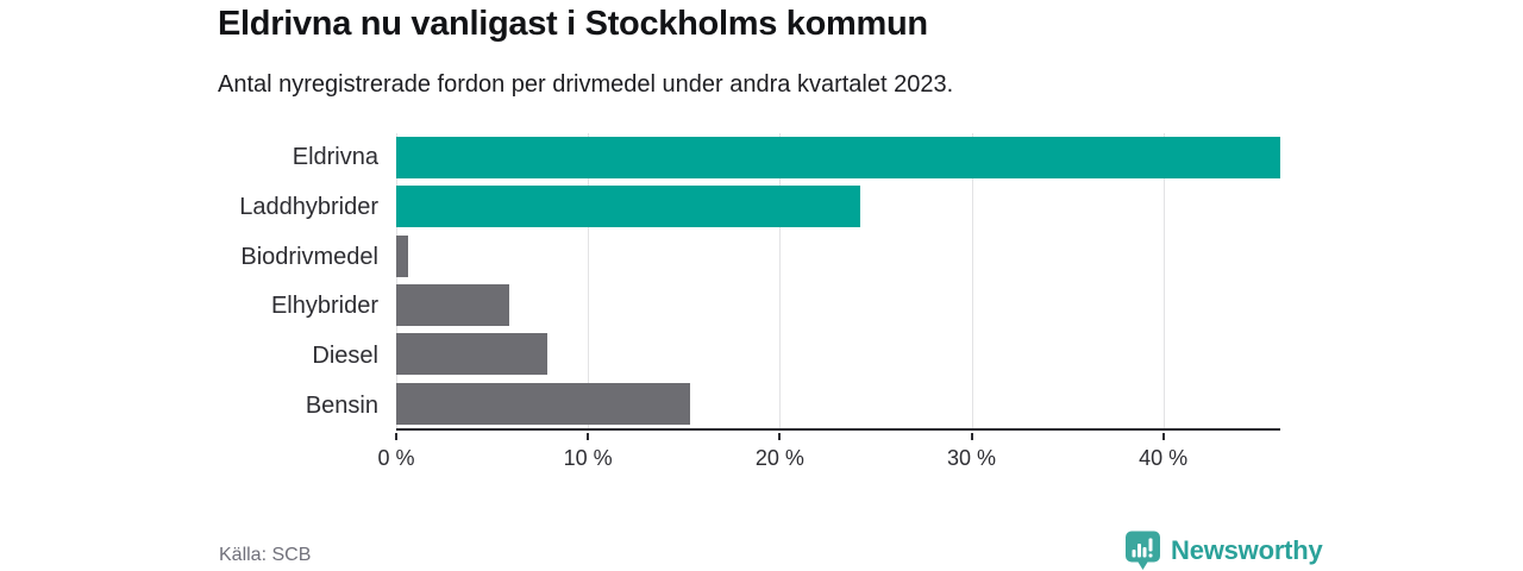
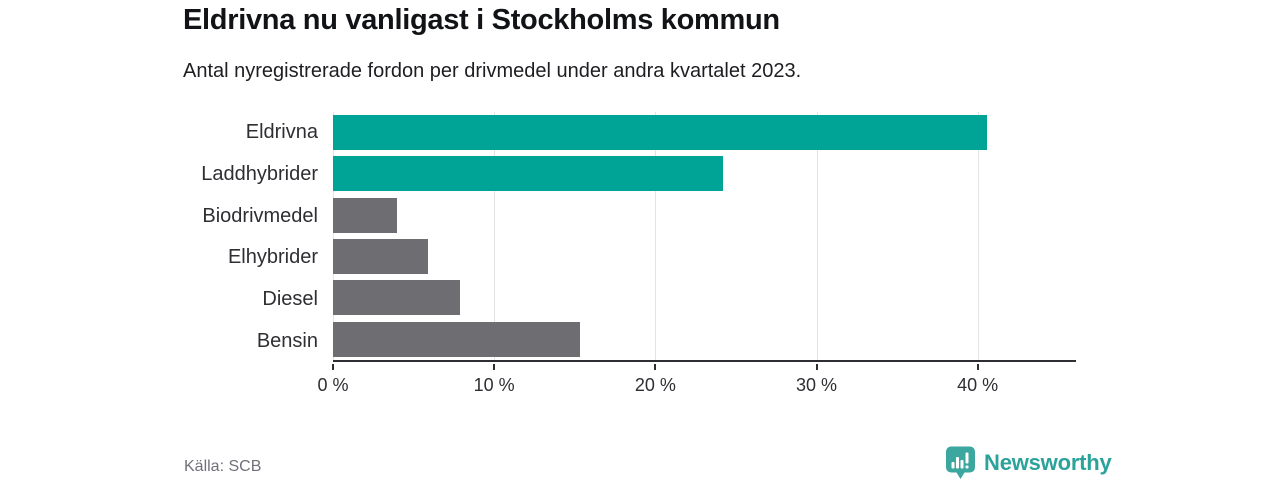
Eldrivna: 46.1% -> 40.6%
Biodrivmedel: 0.6% -> 4.0%
